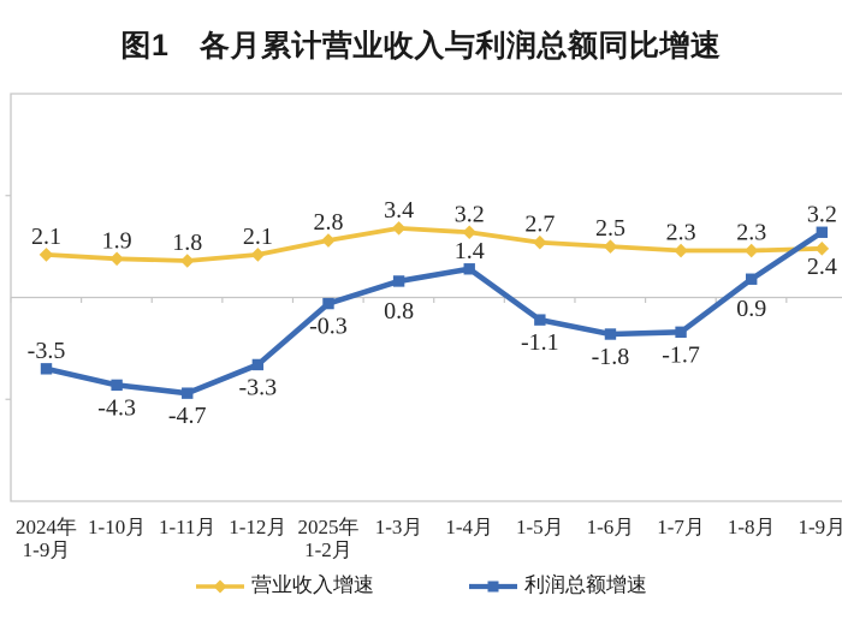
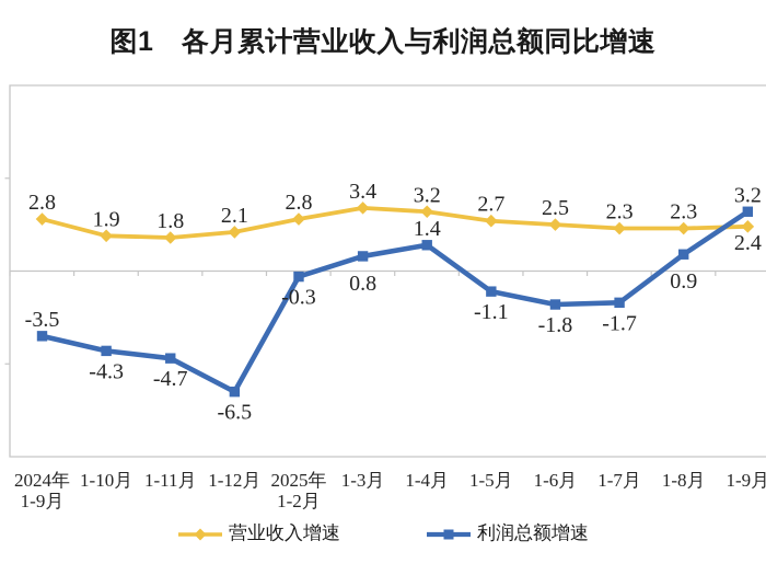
营业收入增速/2024年 1-9月: 2.1 -> 2.8
利润总额增速/1-12月: -3.3 -> -6.5
